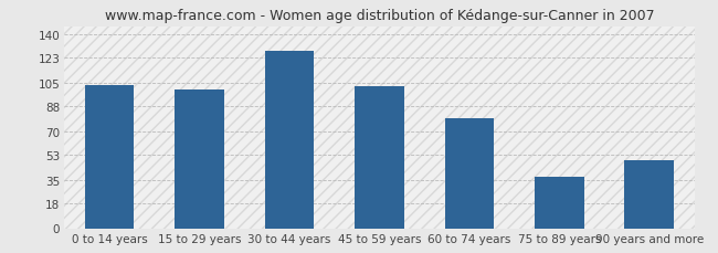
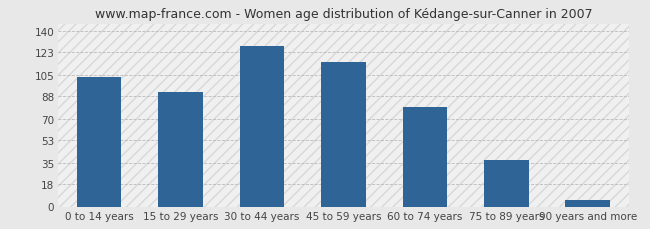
15 to 29 years: 100 -> 91
45 to 59 years: 102 -> 115
90 years and more: 49 -> 5
